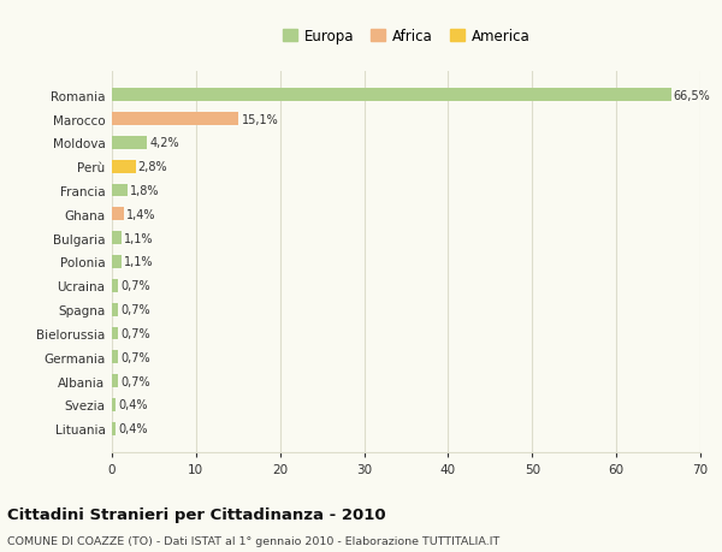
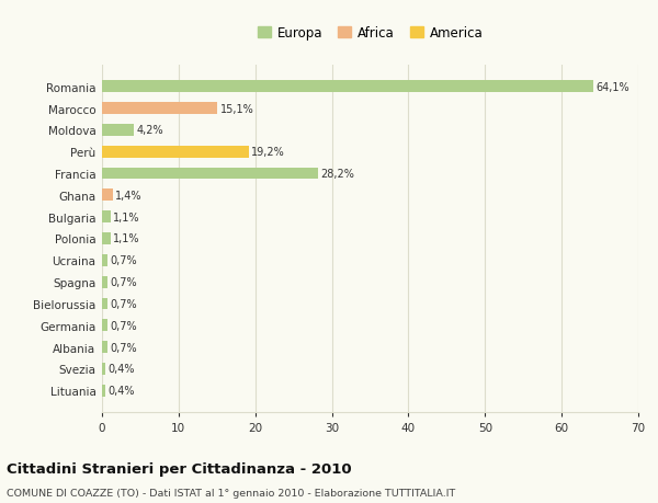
Romania: 66,5% -> 64,1%
Perù: 2,8% -> 19,2%
Francia: 1,8% -> 28,2%
